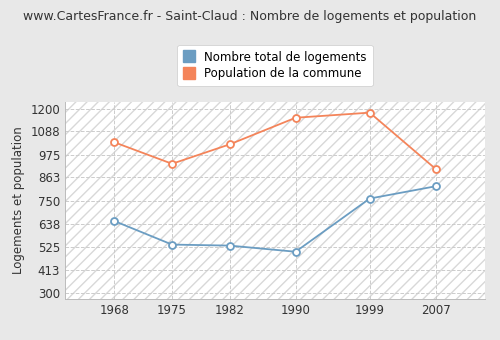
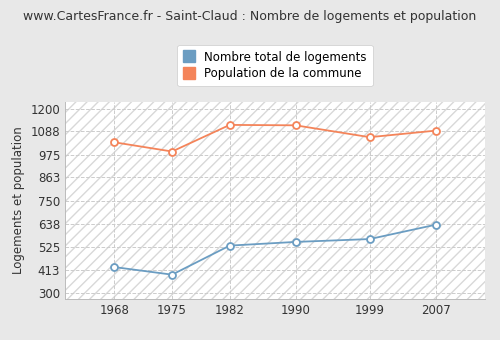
Nombre total de logements/1968: 650 -> 425
Nombre total de logements/1975: 535 -> 388
Population de la commune/1975: 930 -> 990
Population de la commune/1982: 1025 -> 1120
Nombre total de logements/1990: 500 -> 548
Population de la commune/1990: 1155 -> 1118
Nombre total de logements/1999: 760 -> 562
Population de la commune/1999: 1180 -> 1060
Nombre total de logements/2007: 820 -> 632
Population de la commune/2007: 905 -> 1092
